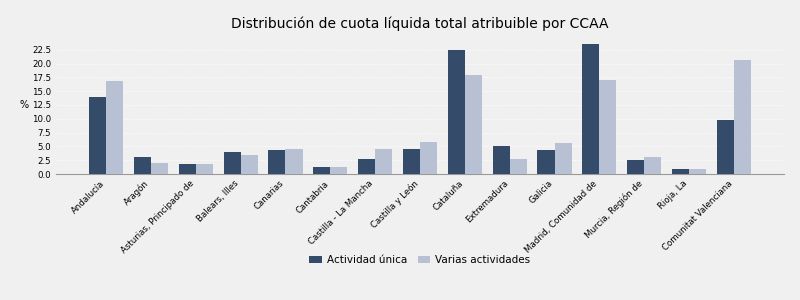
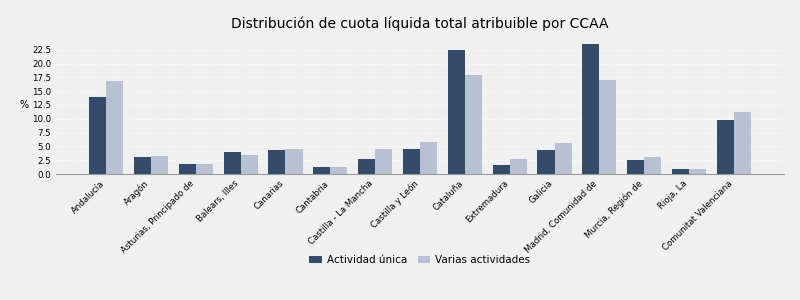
Varias actividades/Aragón: 2.0 -> 3.2
Actividad única/Extremadura: 5.0 -> 1.6
Varias actividades/Comunitat Valenciana: 20.6 -> 11.3
